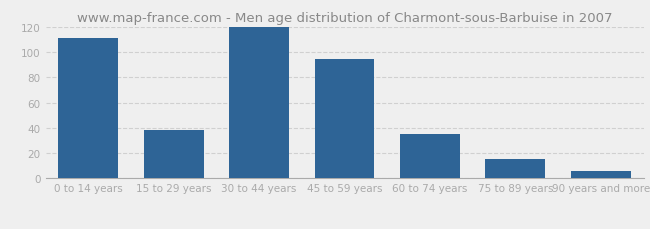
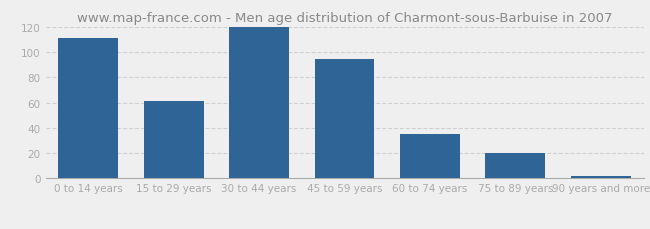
15 to 29 years: 38 -> 61
75 to 89 years: 15 -> 20
90 years and more: 6 -> 2
